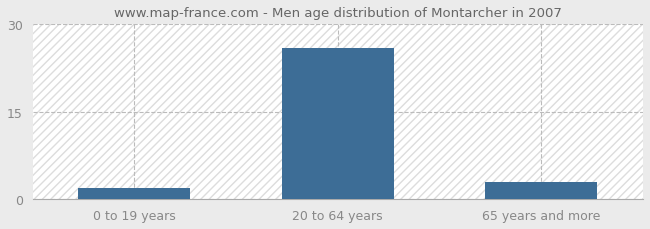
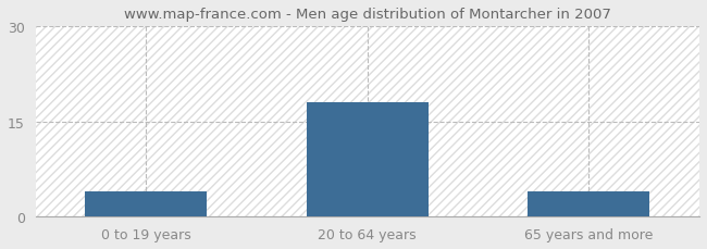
0 to 19 years: 2 -> 4
20 to 64 years: 26 -> 18
65 years and more: 3 -> 4
